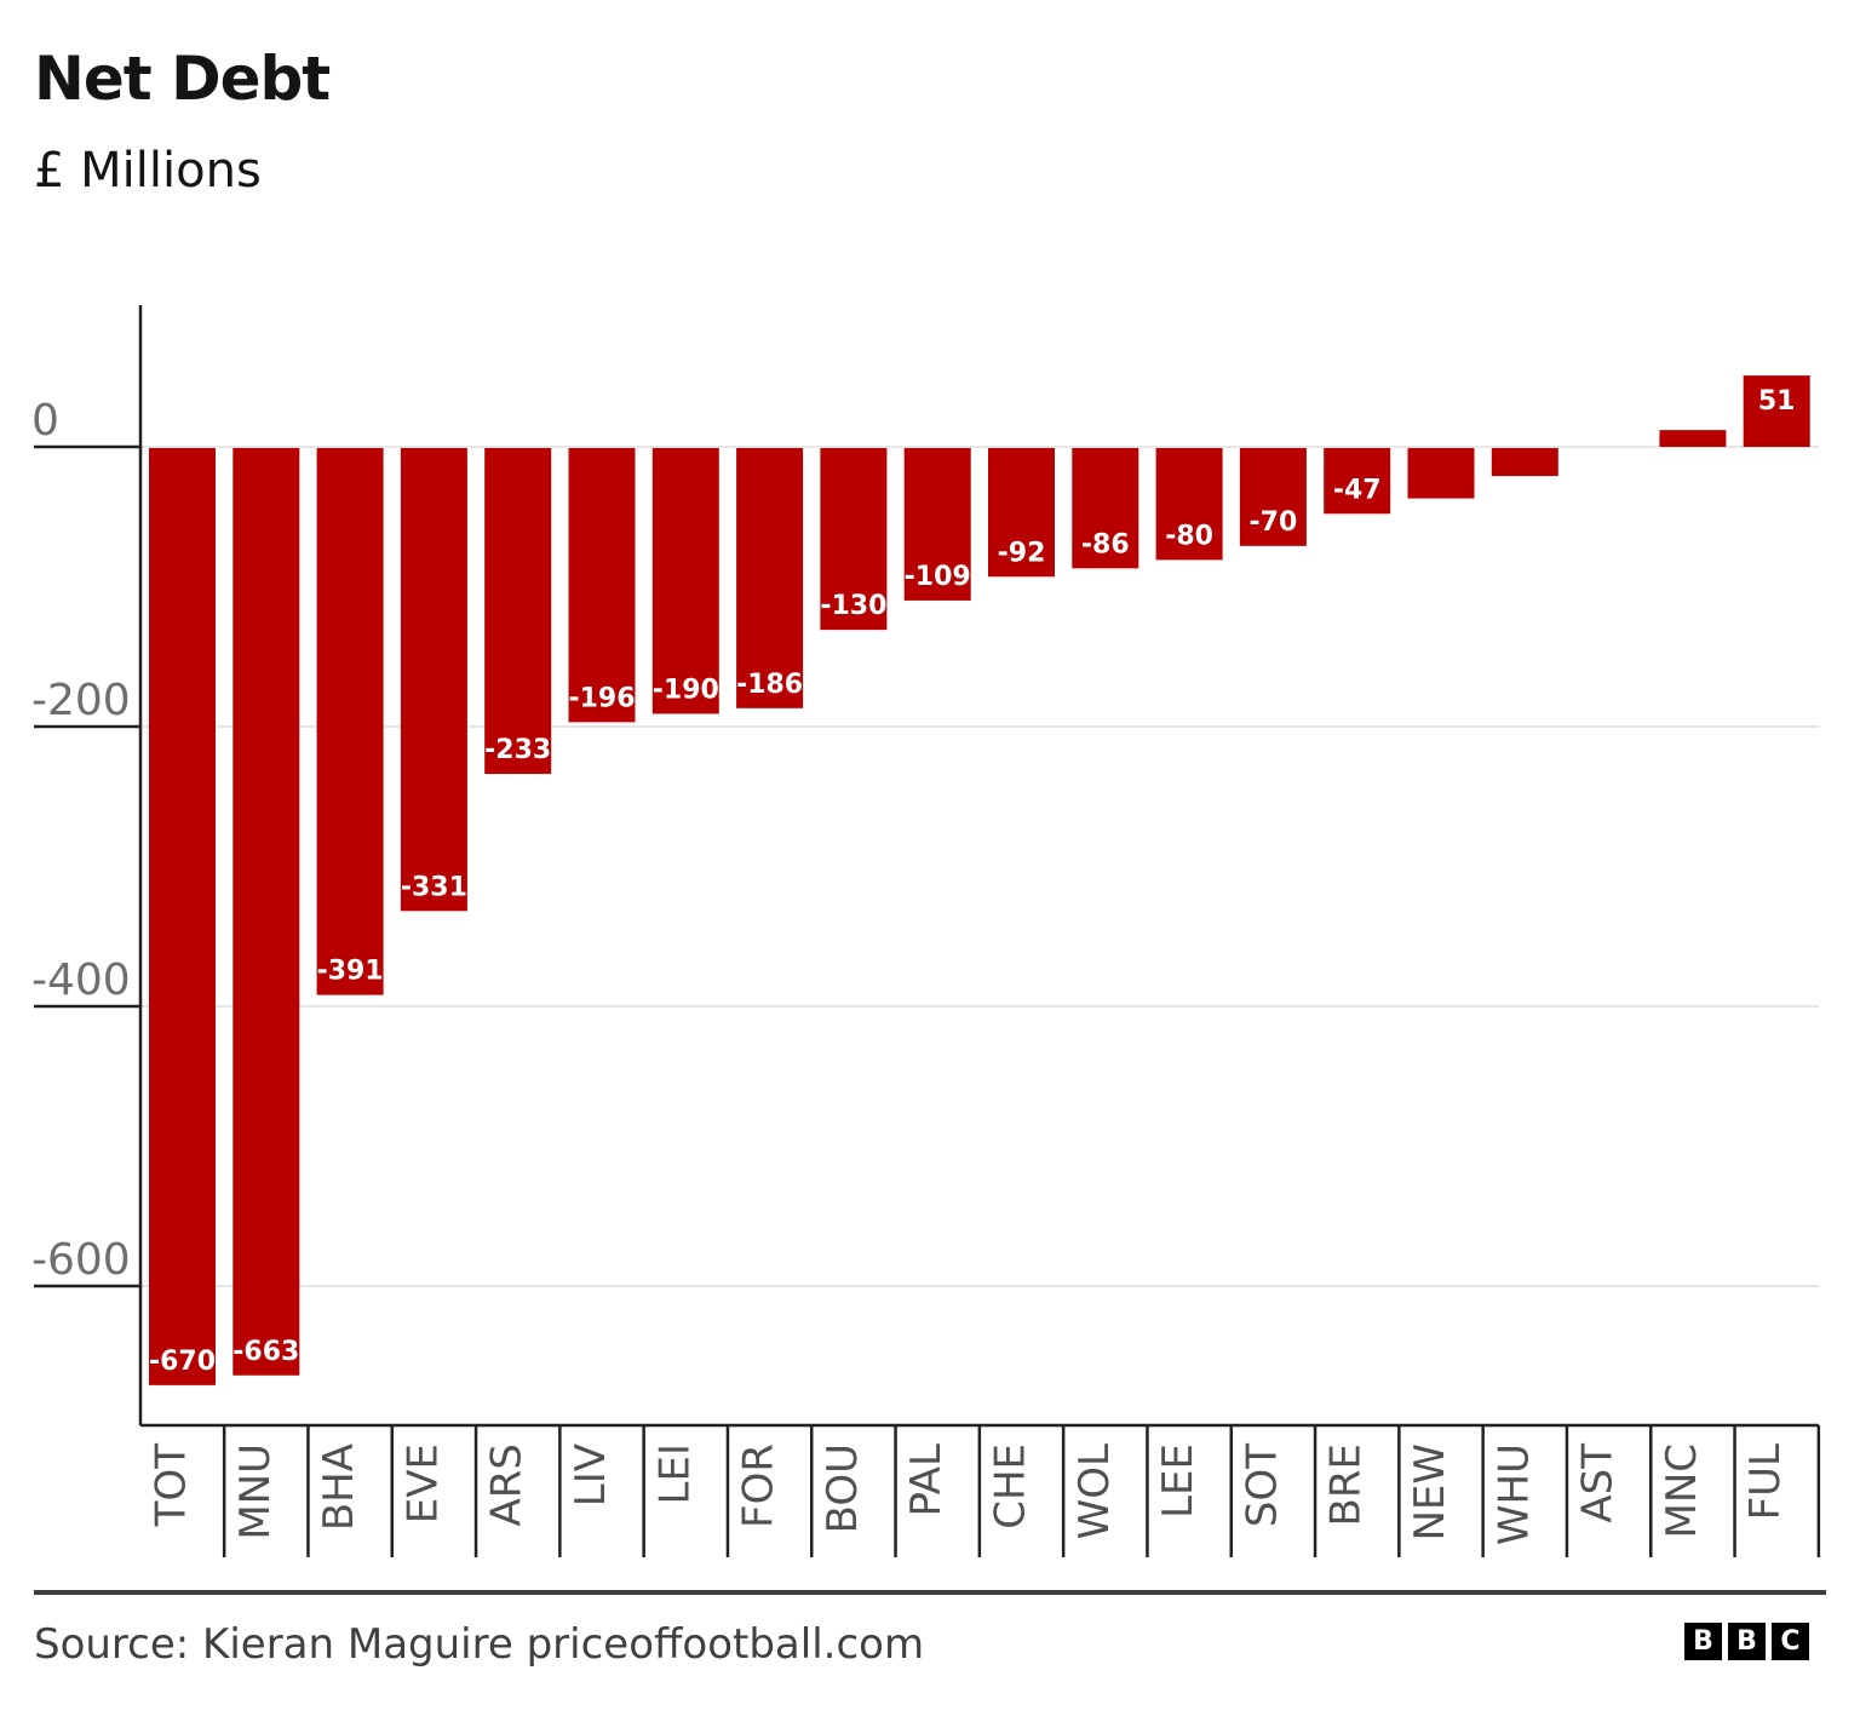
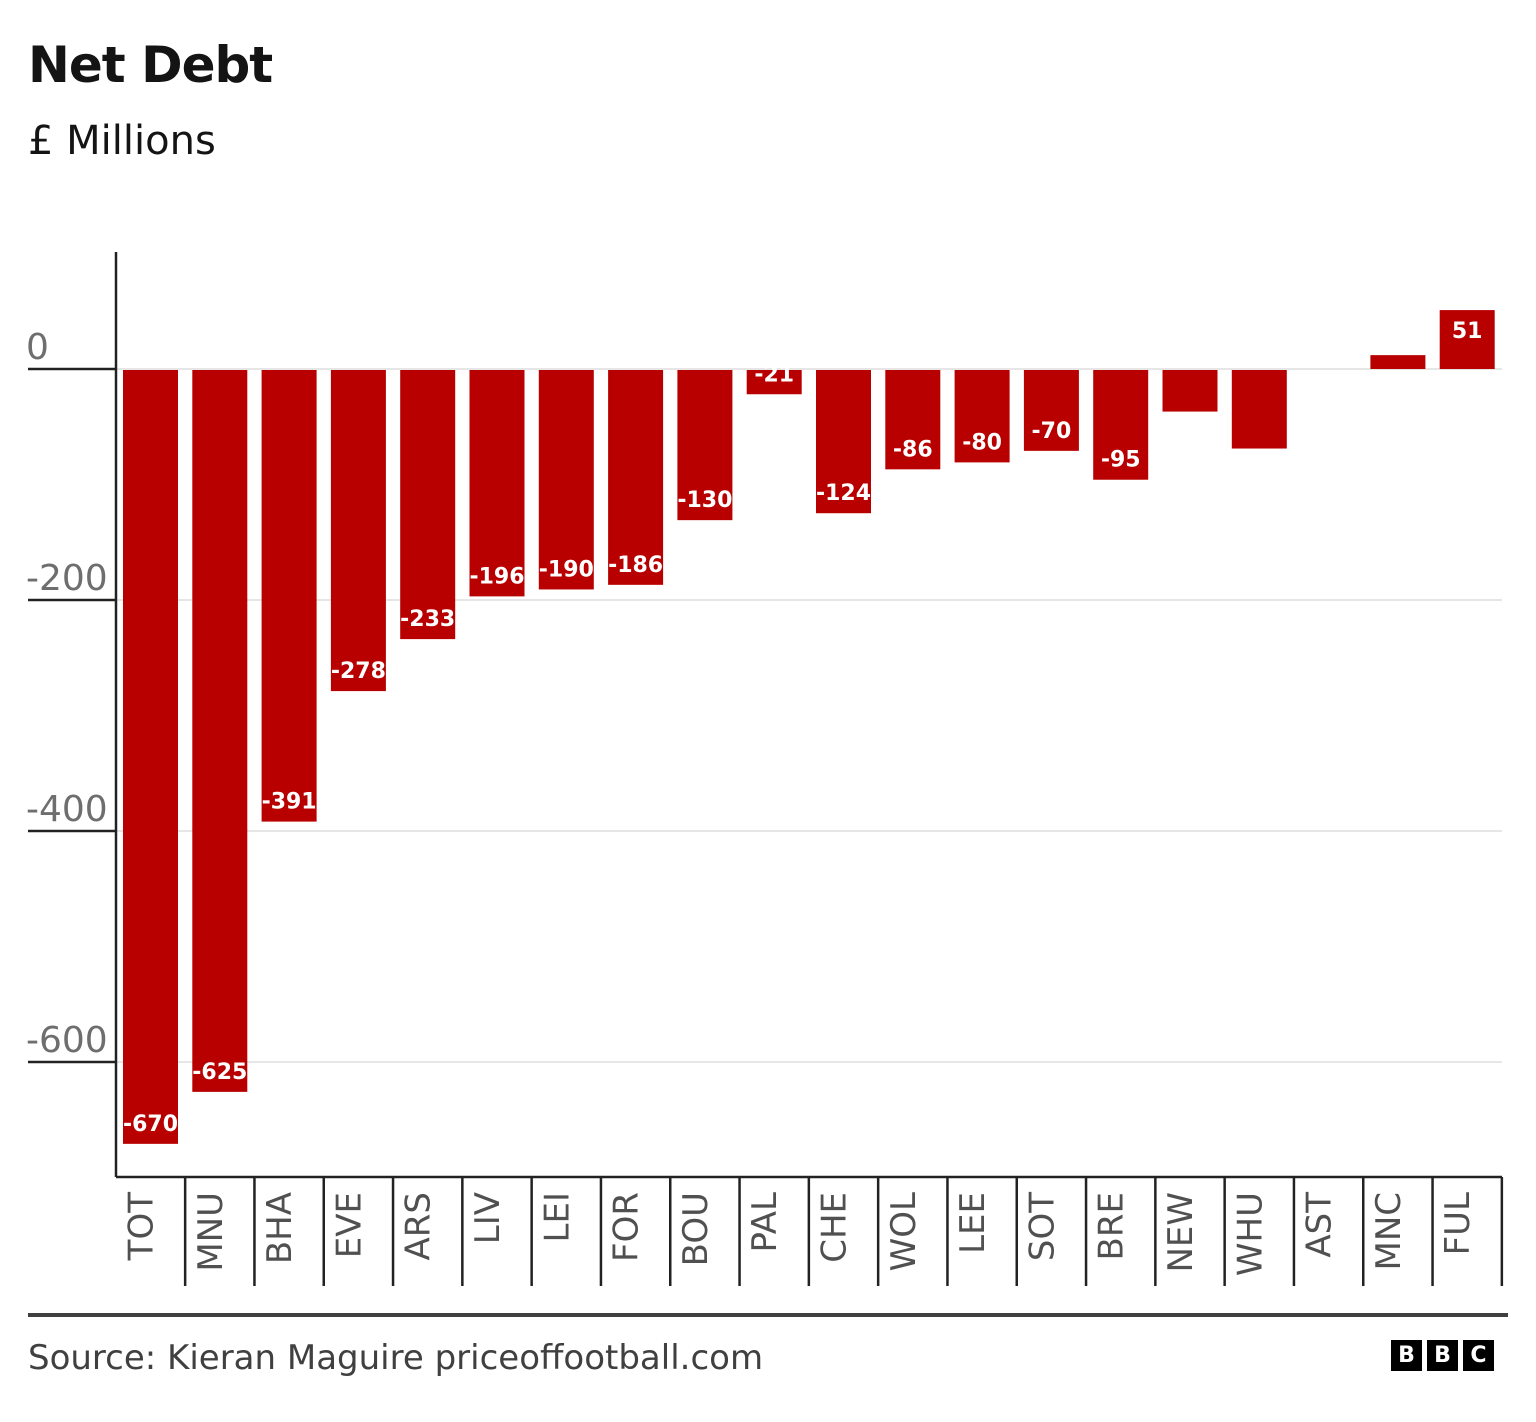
MNU: -663 -> -625
EVE: -331 -> -278
PAL: -109 -> -21
CHE: -92 -> -124
BRE: -47 -> -95
WHU: -20 -> -68
